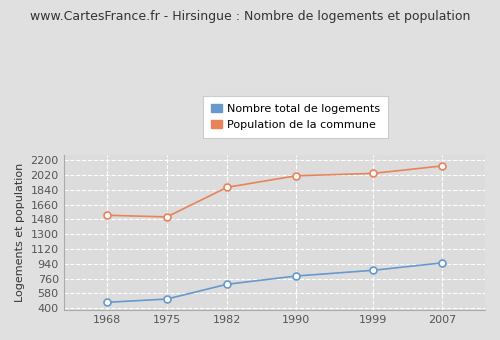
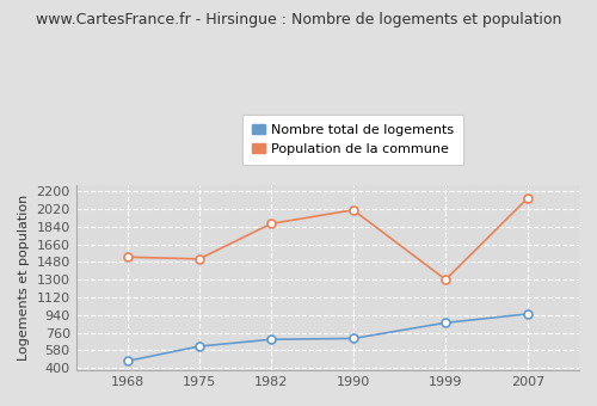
Nombre total de logements/1975: 510 -> 620
Nombre total de logements/1990: 790 -> 700
Population de la commune/1999: 2040 -> 1300
